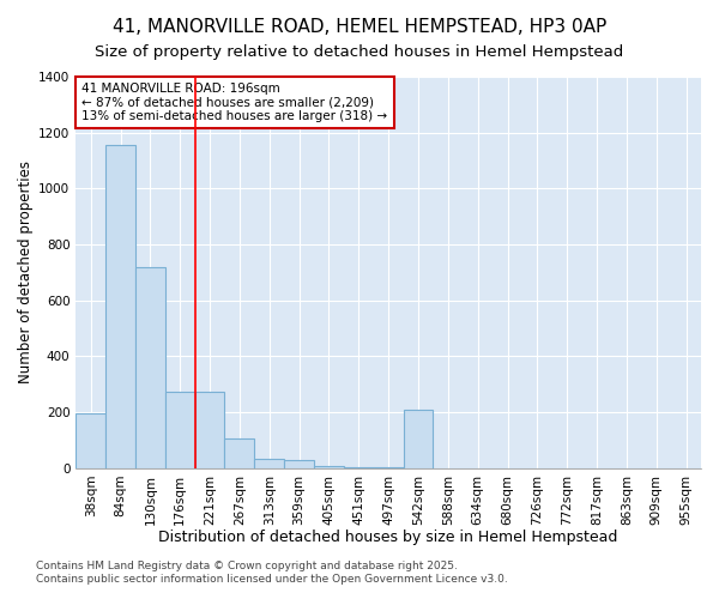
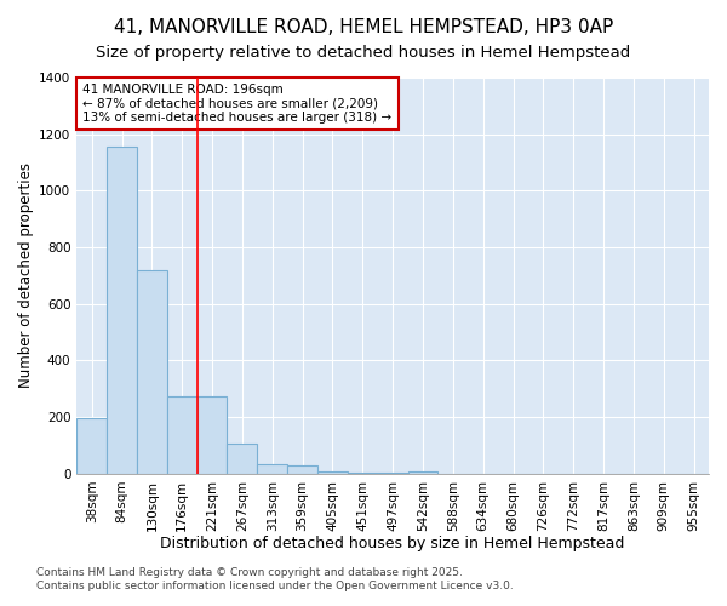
542sqm: 210 -> 10
